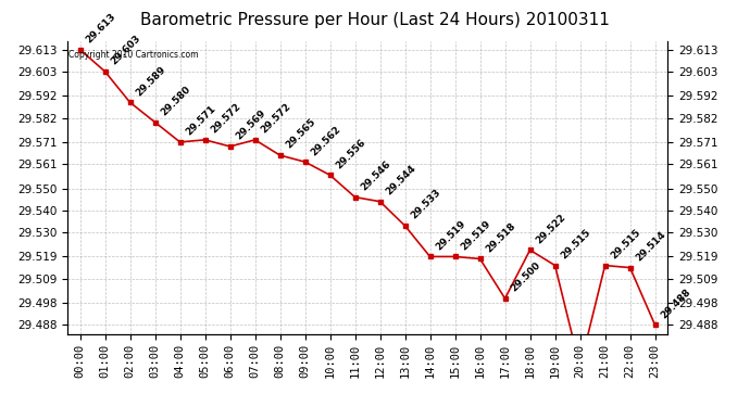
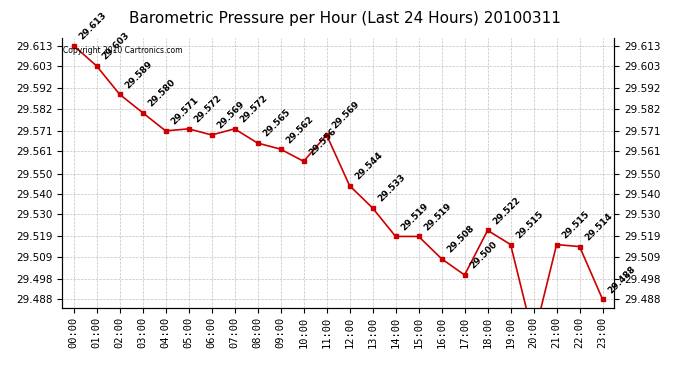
11:00: 29.546 -> 29.569
16:00: 29.518 -> 29.508
